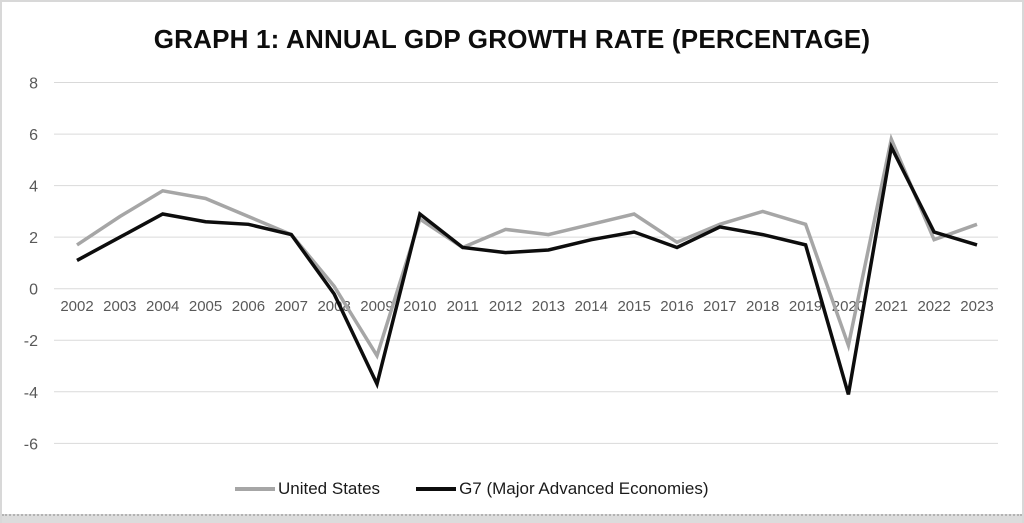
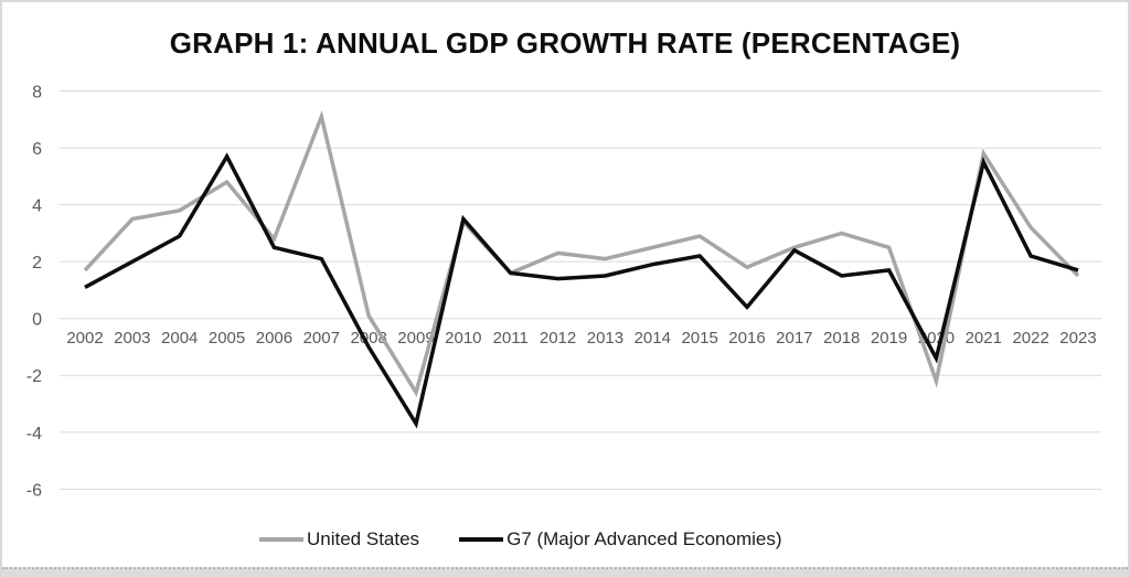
United States/2003: 2.8 -> 3.5
United States/2005: 3.5 -> 4.8
G7 (Major Advanced Economies)/2005: 2.6 -> 5.7
United States/2007: 2.1 -> 7.1
G7 (Major Advanced Economies)/2008: -0.2 -> -1.0
United States/2010: 2.7 -> 3.4
G7 (Major Advanced Economies)/2010: 2.9 -> 3.5
G7 (Major Advanced Economies)/2016: 1.6 -> 0.4
G7 (Major Advanced Economies)/2018: 2.1 -> 1.5
G7 (Major Advanced Economies)/2020: -4.1 -> -1.4
United States/2022: 1.9 -> 3.2
United States/2023: 2.5 -> 1.5
